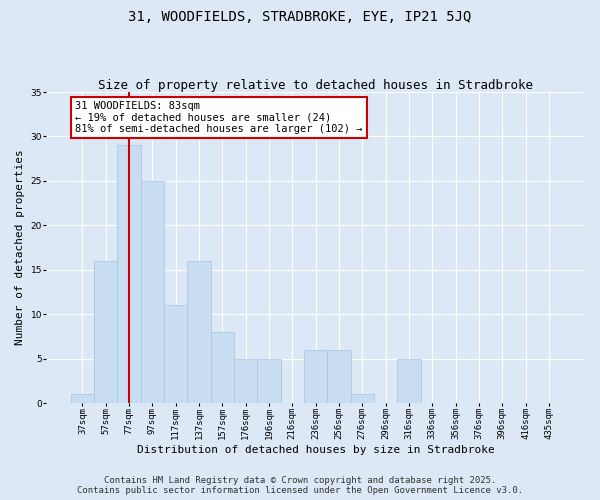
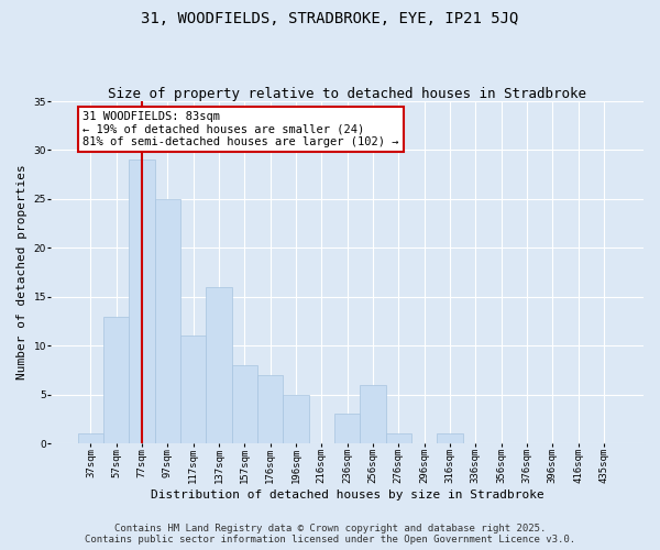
57sqm: 16 -> 13
176sqm: 5 -> 7
236sqm: 6 -> 3
316sqm: 5 -> 1
